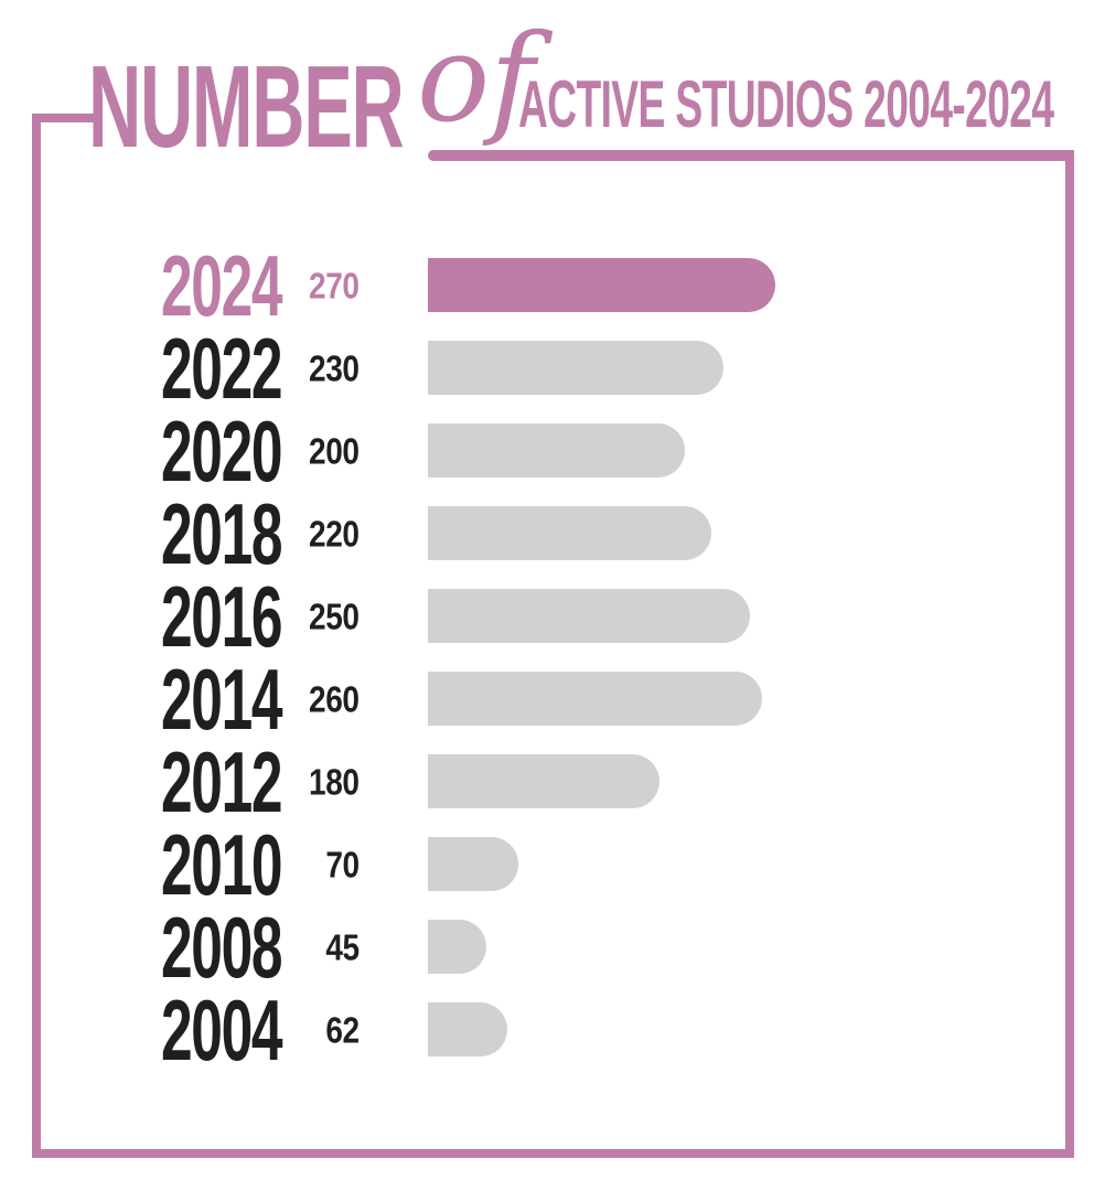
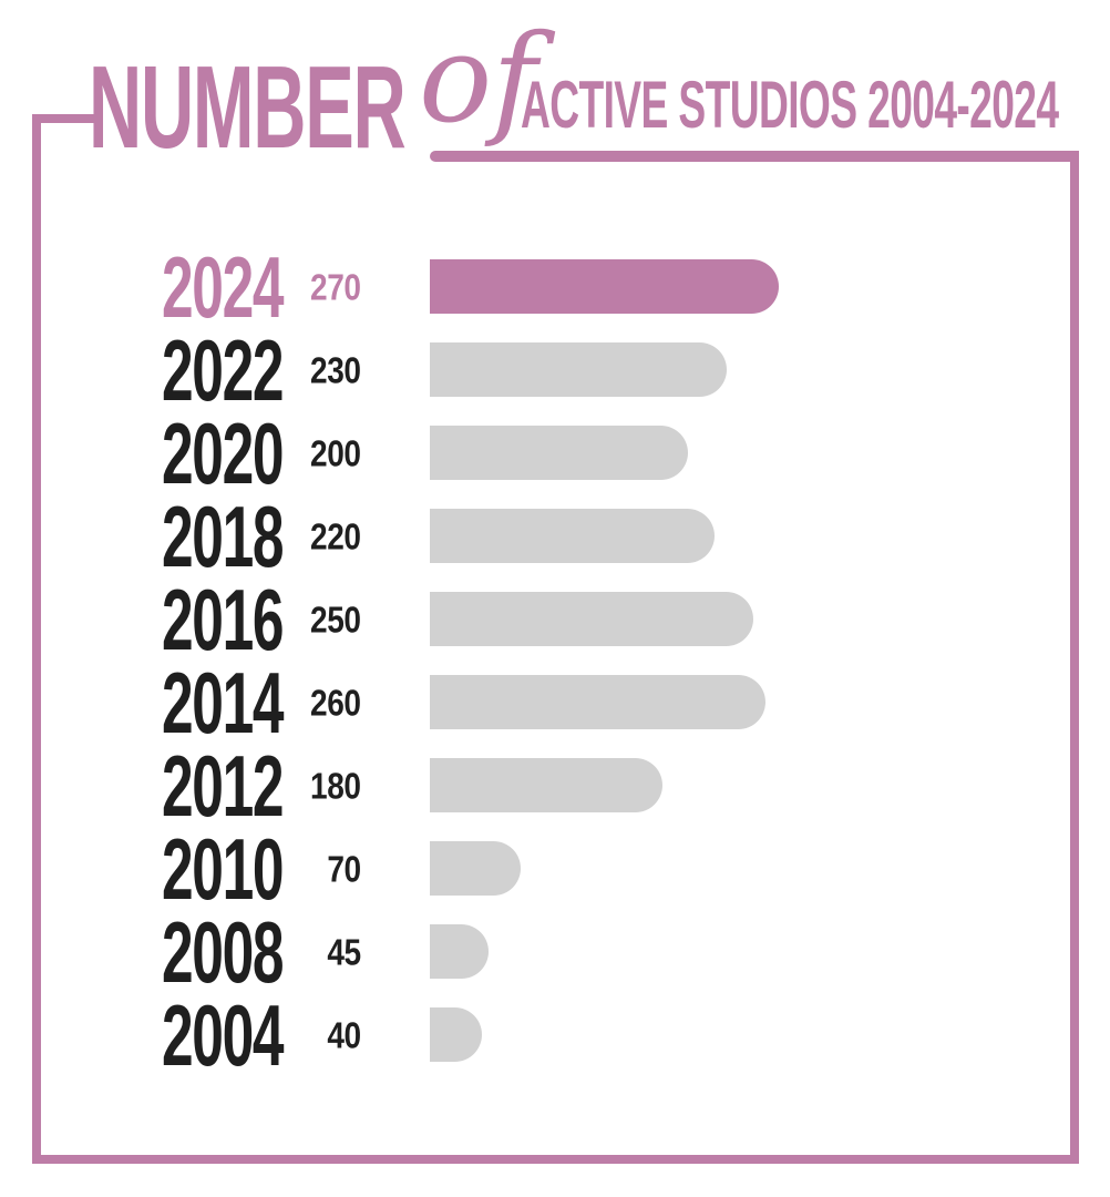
2004: 62 -> 40
